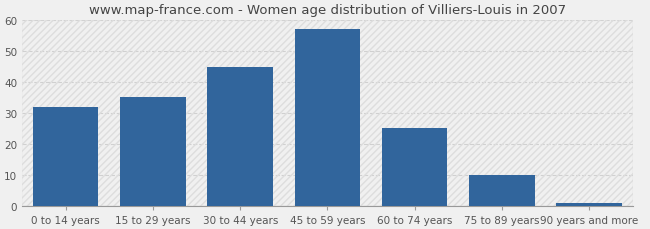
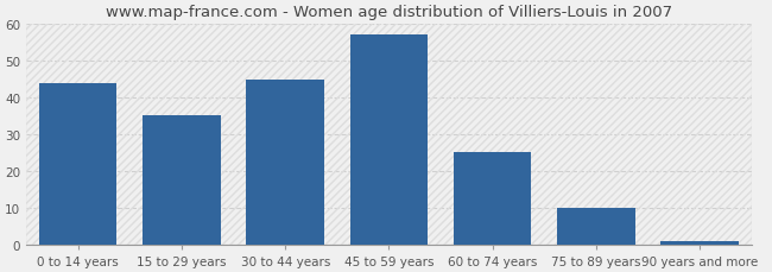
0 to 14 years: 32 -> 44
